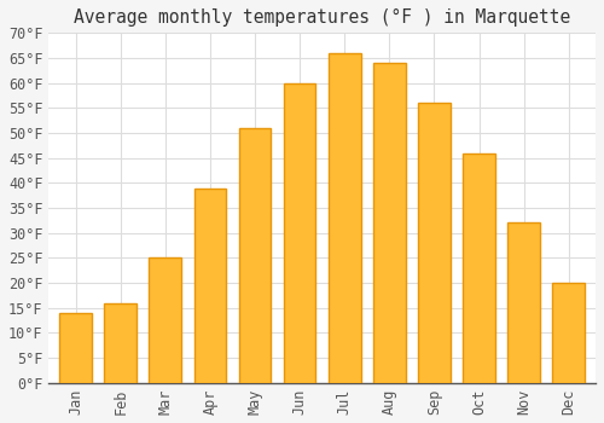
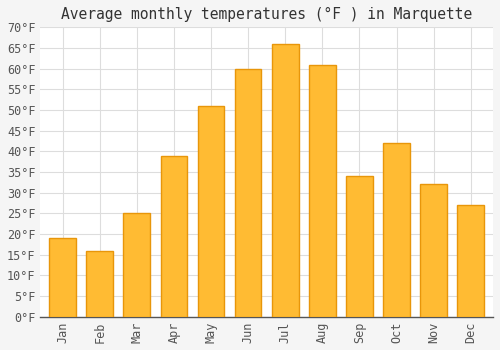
Jan: 14°F -> 19°F
Aug: 64°F -> 61°F
Sep: 56°F -> 34°F
Oct: 46°F -> 42°F
Dec: 20°F -> 27°F
